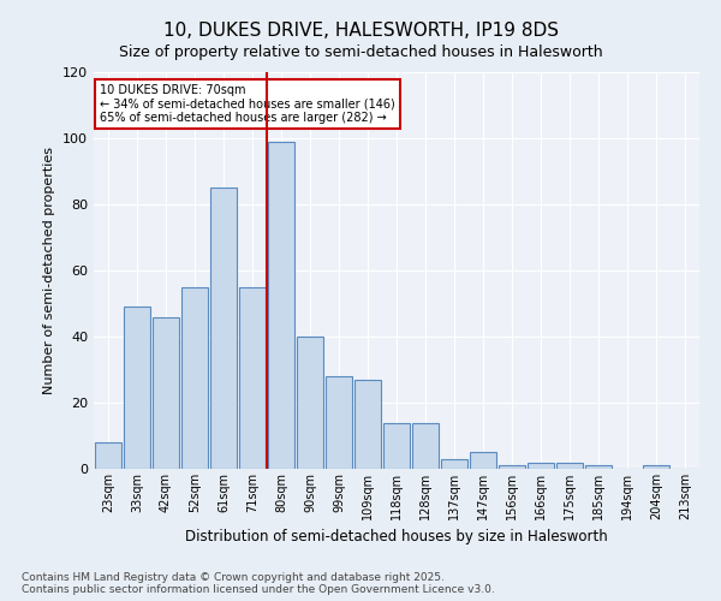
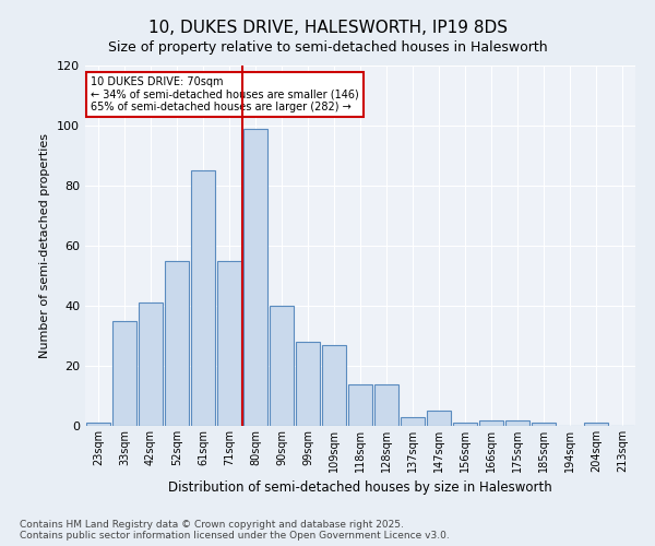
23sqm: 8 -> 1
33sqm: 49 -> 35
42sqm: 46 -> 41
